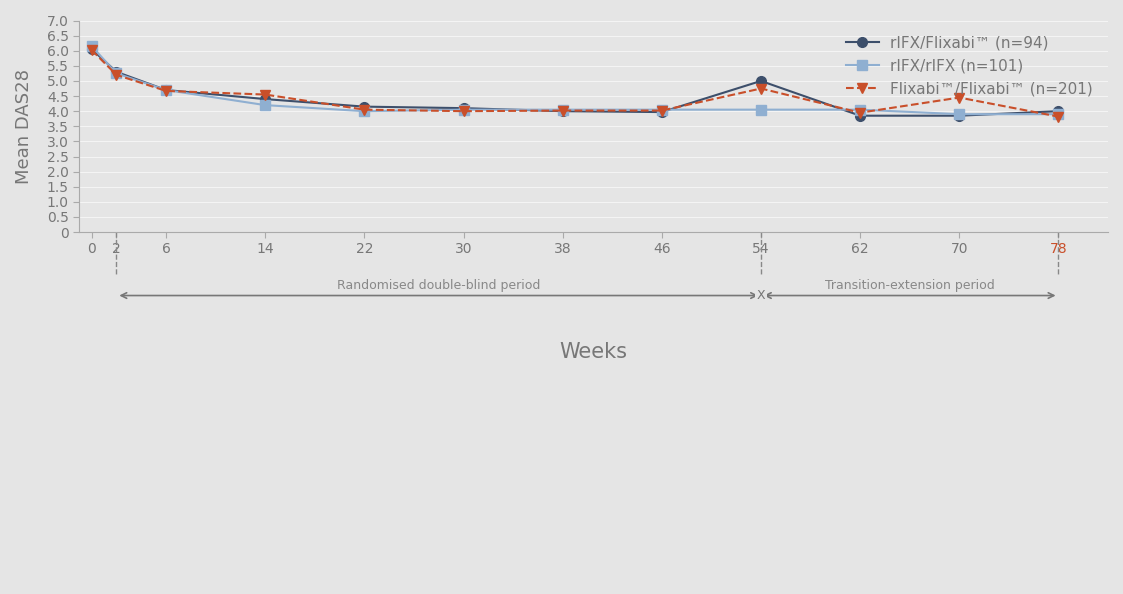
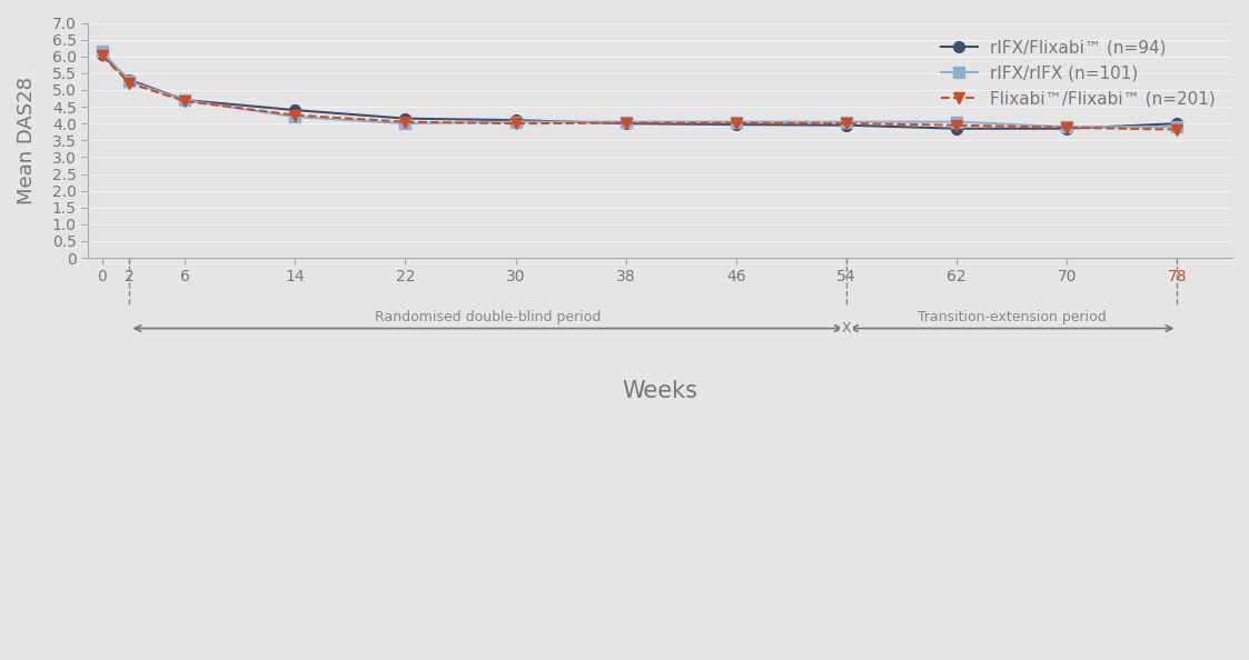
Flixabi™/Flixabi™ (n=201)/14: 4.55 -> 4.25
rIFX/Flixabi™ (n=94)/54: 5.00 -> 3.95
Flixabi™/Flixabi™ (n=201)/54: 4.75 -> 4.00
Flixabi™/Flixabi™ (n=201)/70: 4.45 -> 3.88
